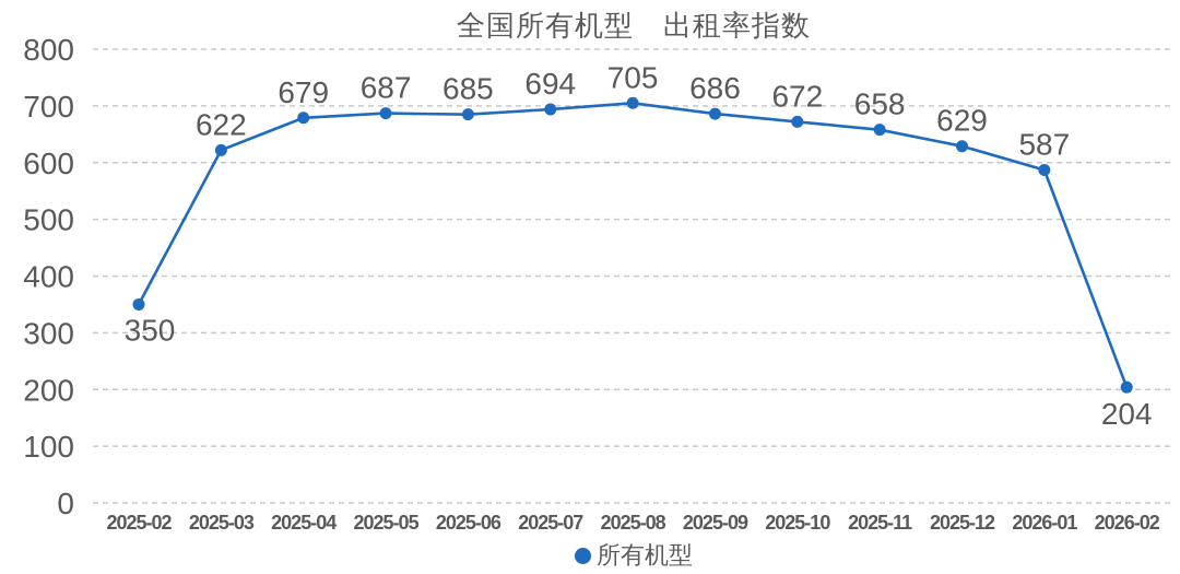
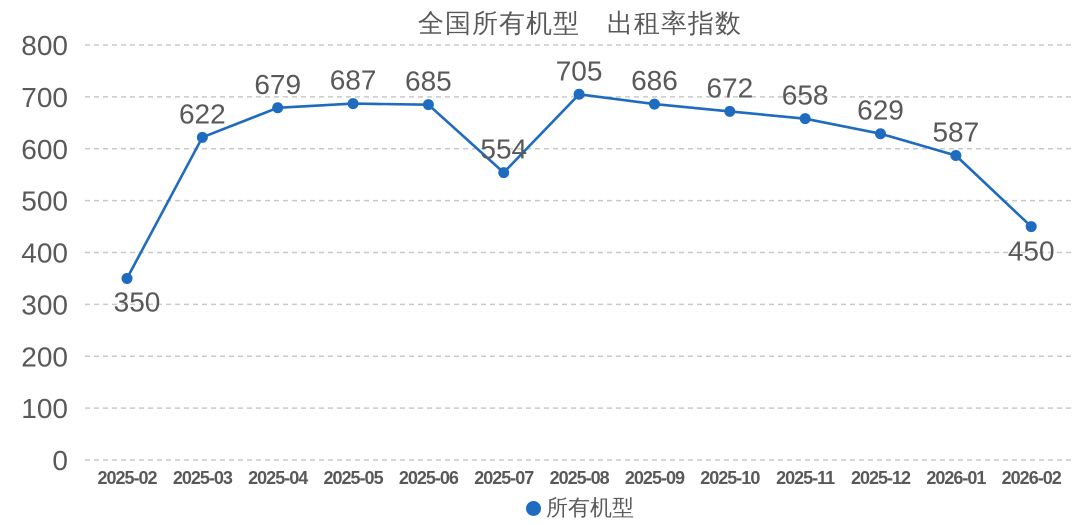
2025-07: 694 -> 554
2026-02: 204 -> 450
